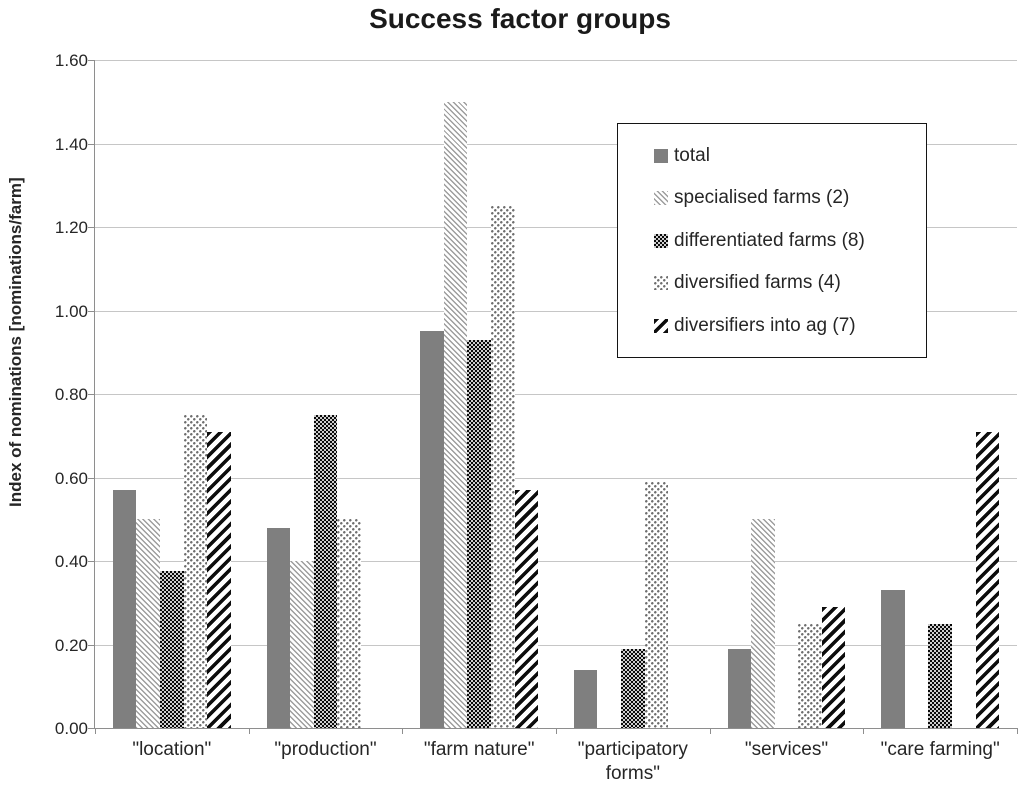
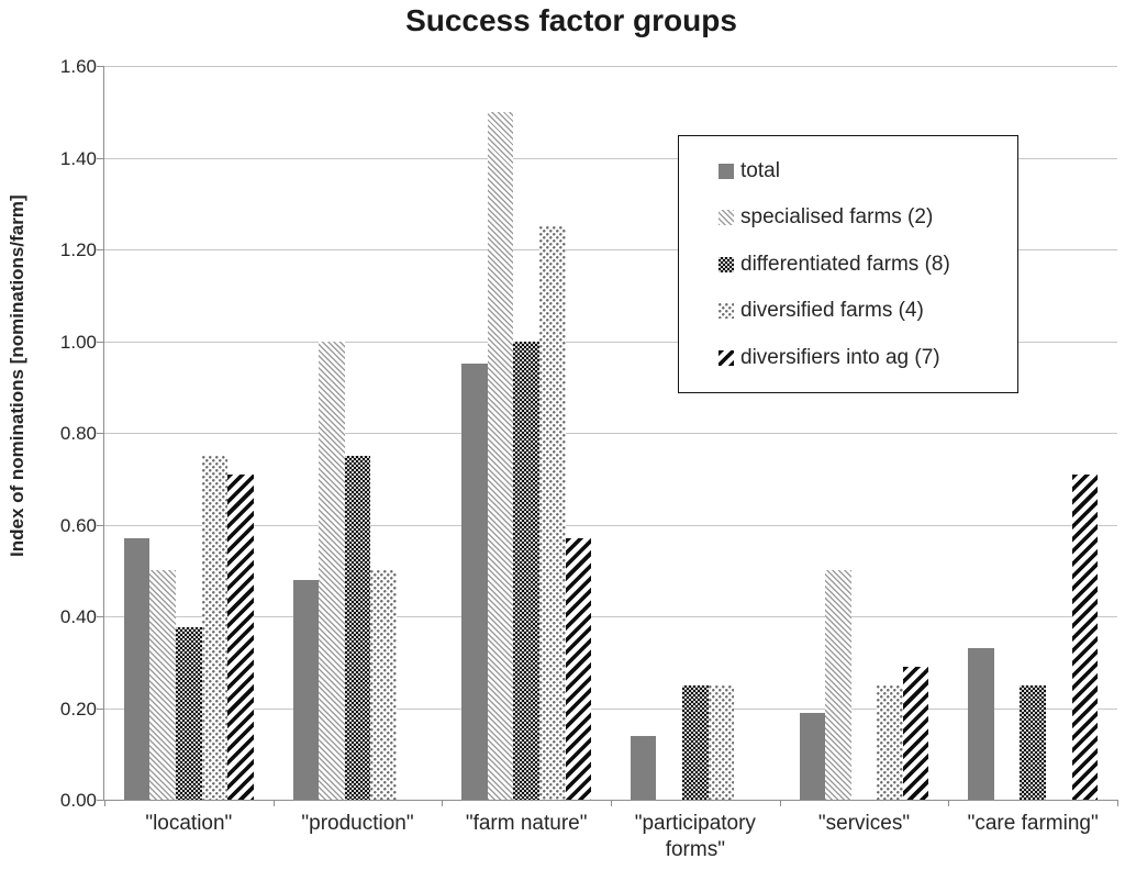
specialised farms (2)/"production": 0.4 -> 1.0
differentiated farms (8)/"farm nature": 0.93 -> 1.00
differentiated farms (8)/"participatory forms": 0.19 -> 0.25
diversified farms (4)/"participatory forms": 0.59 -> 0.25
